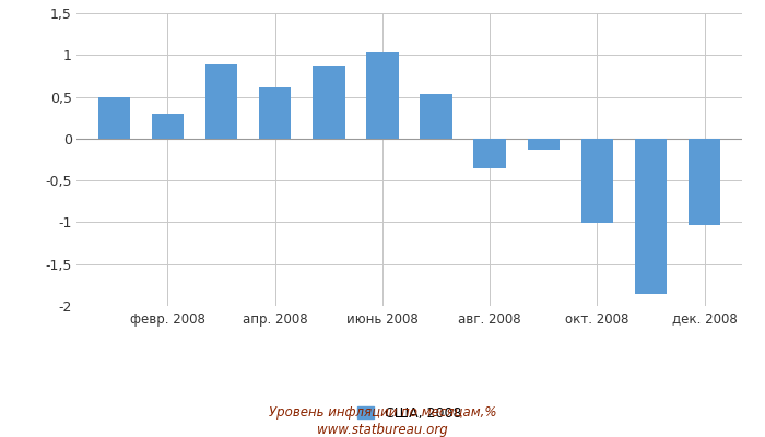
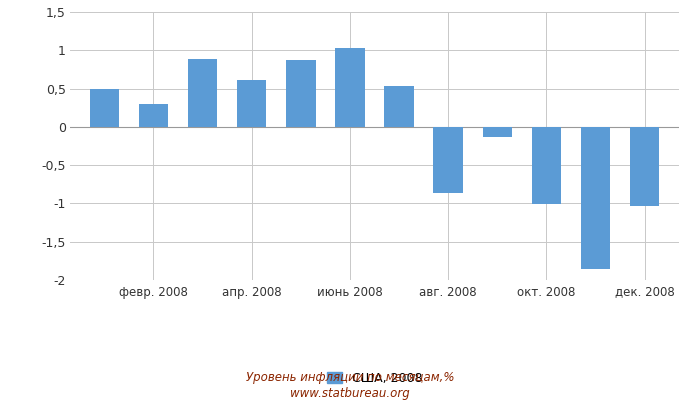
авг. 2008: -0,36 -> -0,86
